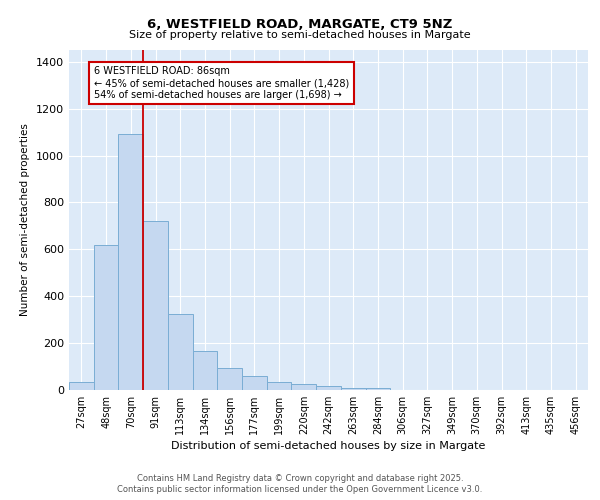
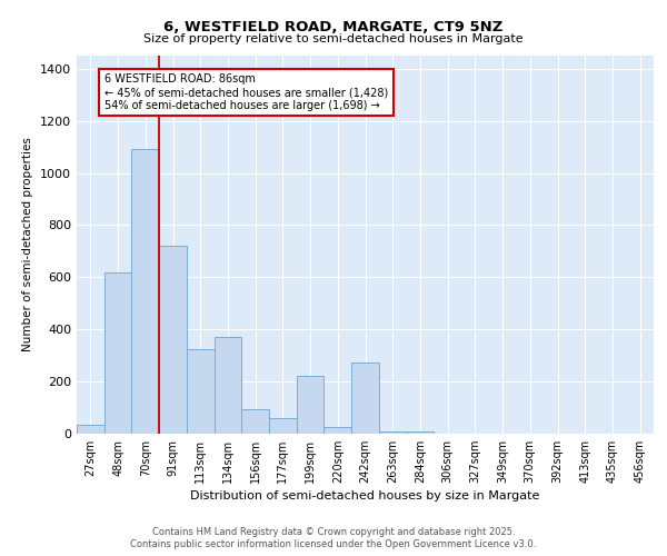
134sqm: 165 -> 370
199sqm: 35 -> 220
242sqm: 15 -> 275
